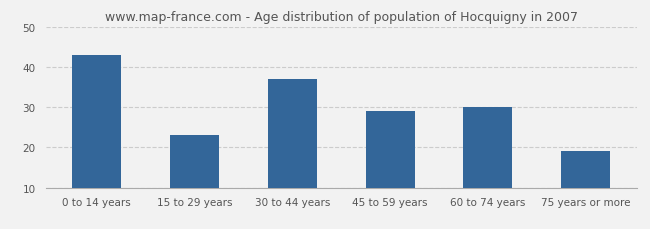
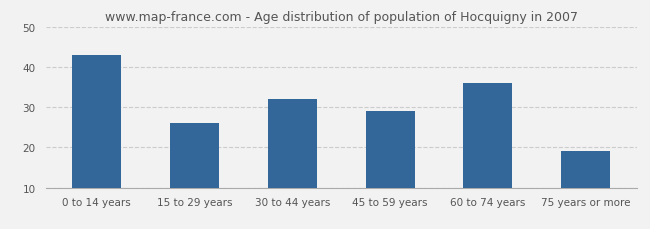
15 to 29 years: 23 -> 26
30 to 44 years: 37 -> 32
60 to 74 years: 30 -> 36
